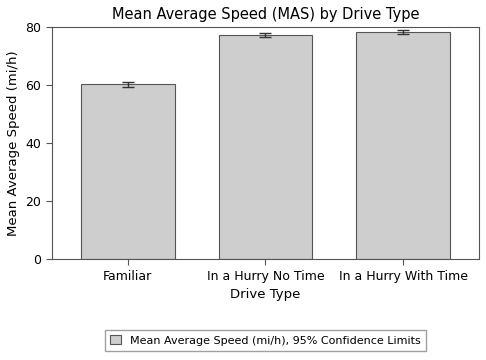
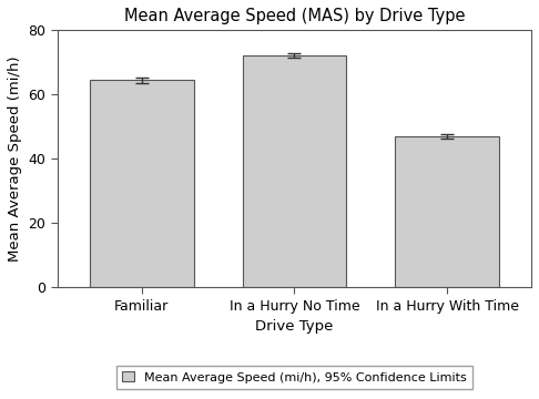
Familiar: 60.3 -> 64.5
In a Hurry No Time: 77.2 -> 72.0
In a Hurry With Time: 78.4 -> 47.0
